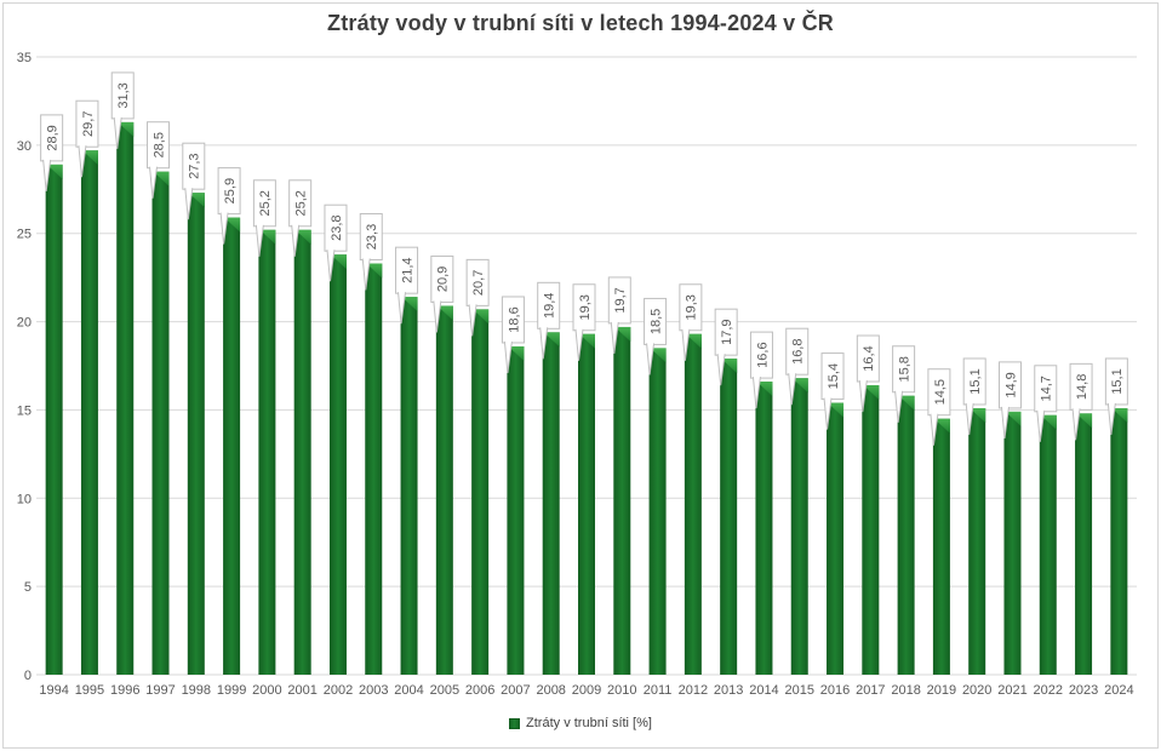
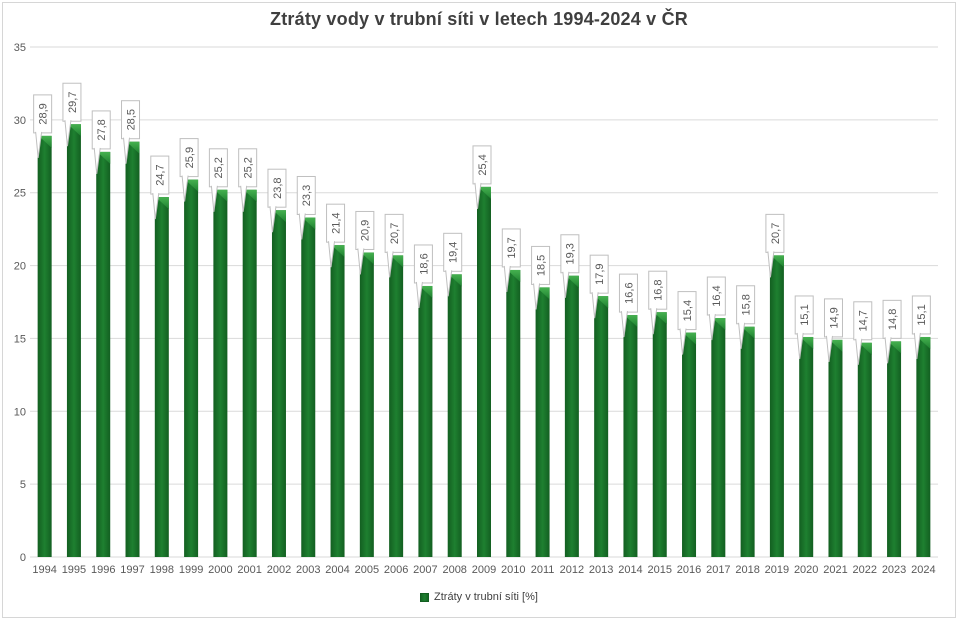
1996: 31,3 -> 27,8
1998: 27,3 -> 24,7
2009: 19,3 -> 25,4
2019: 14,5 -> 20,7
